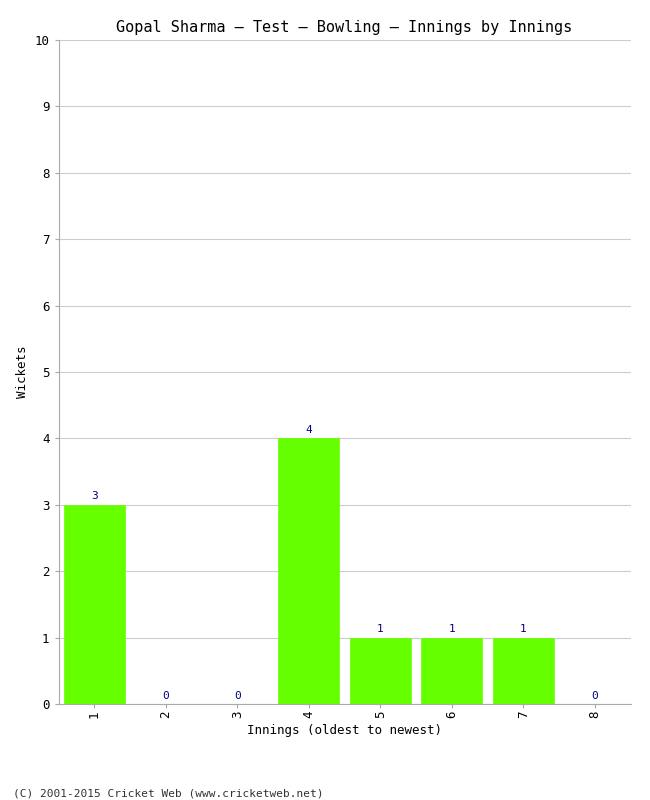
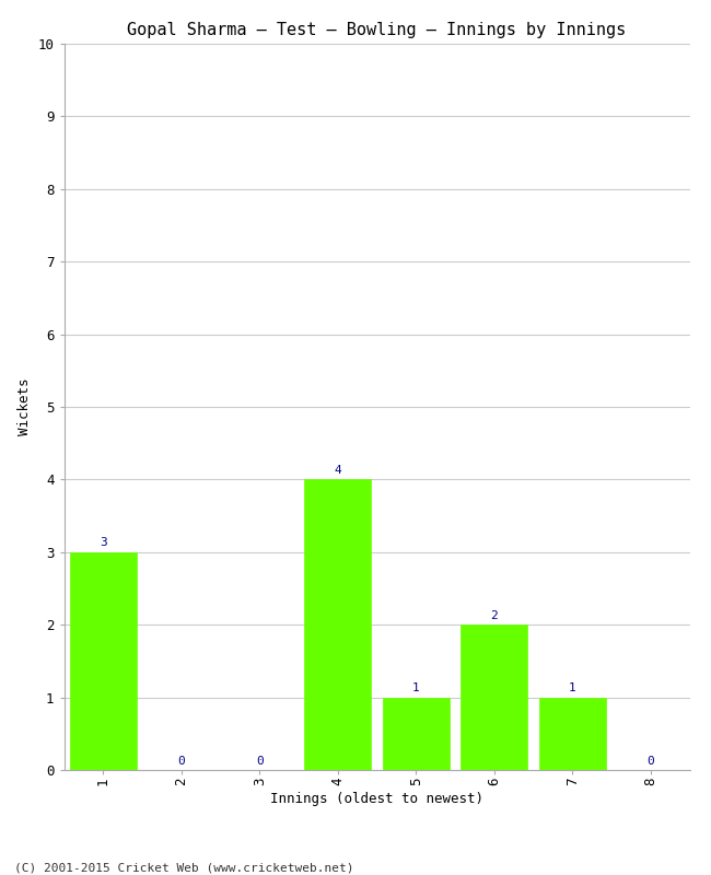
6: 1 -> 2
